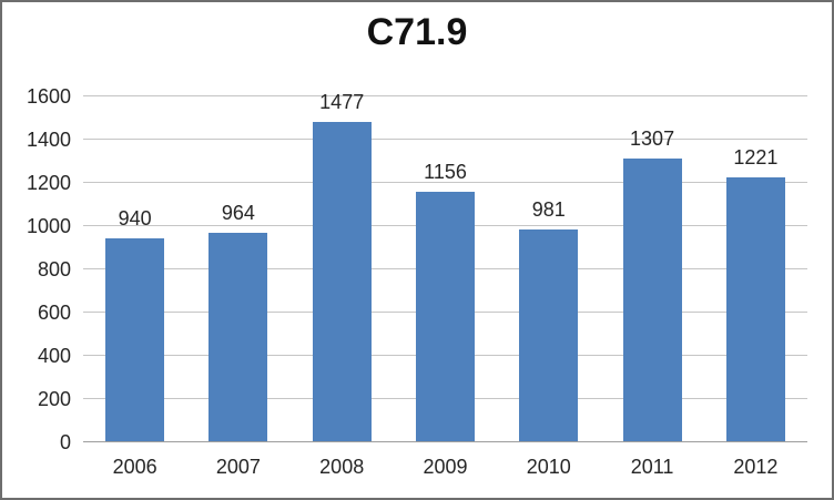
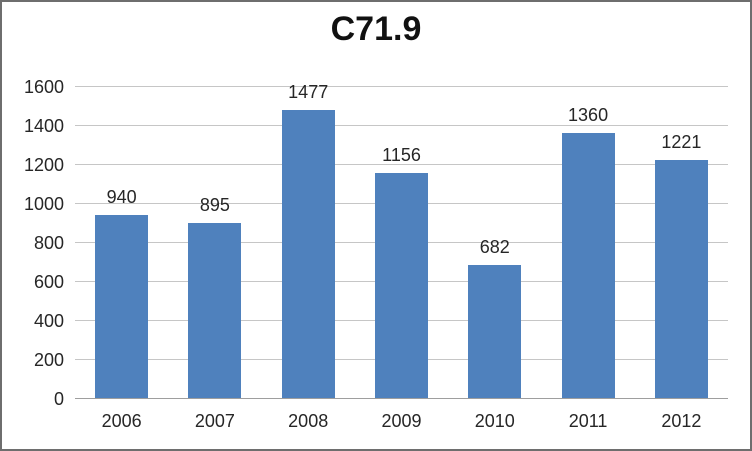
2007: 964 -> 895
2010: 981 -> 682
2011: 1307 -> 1360
